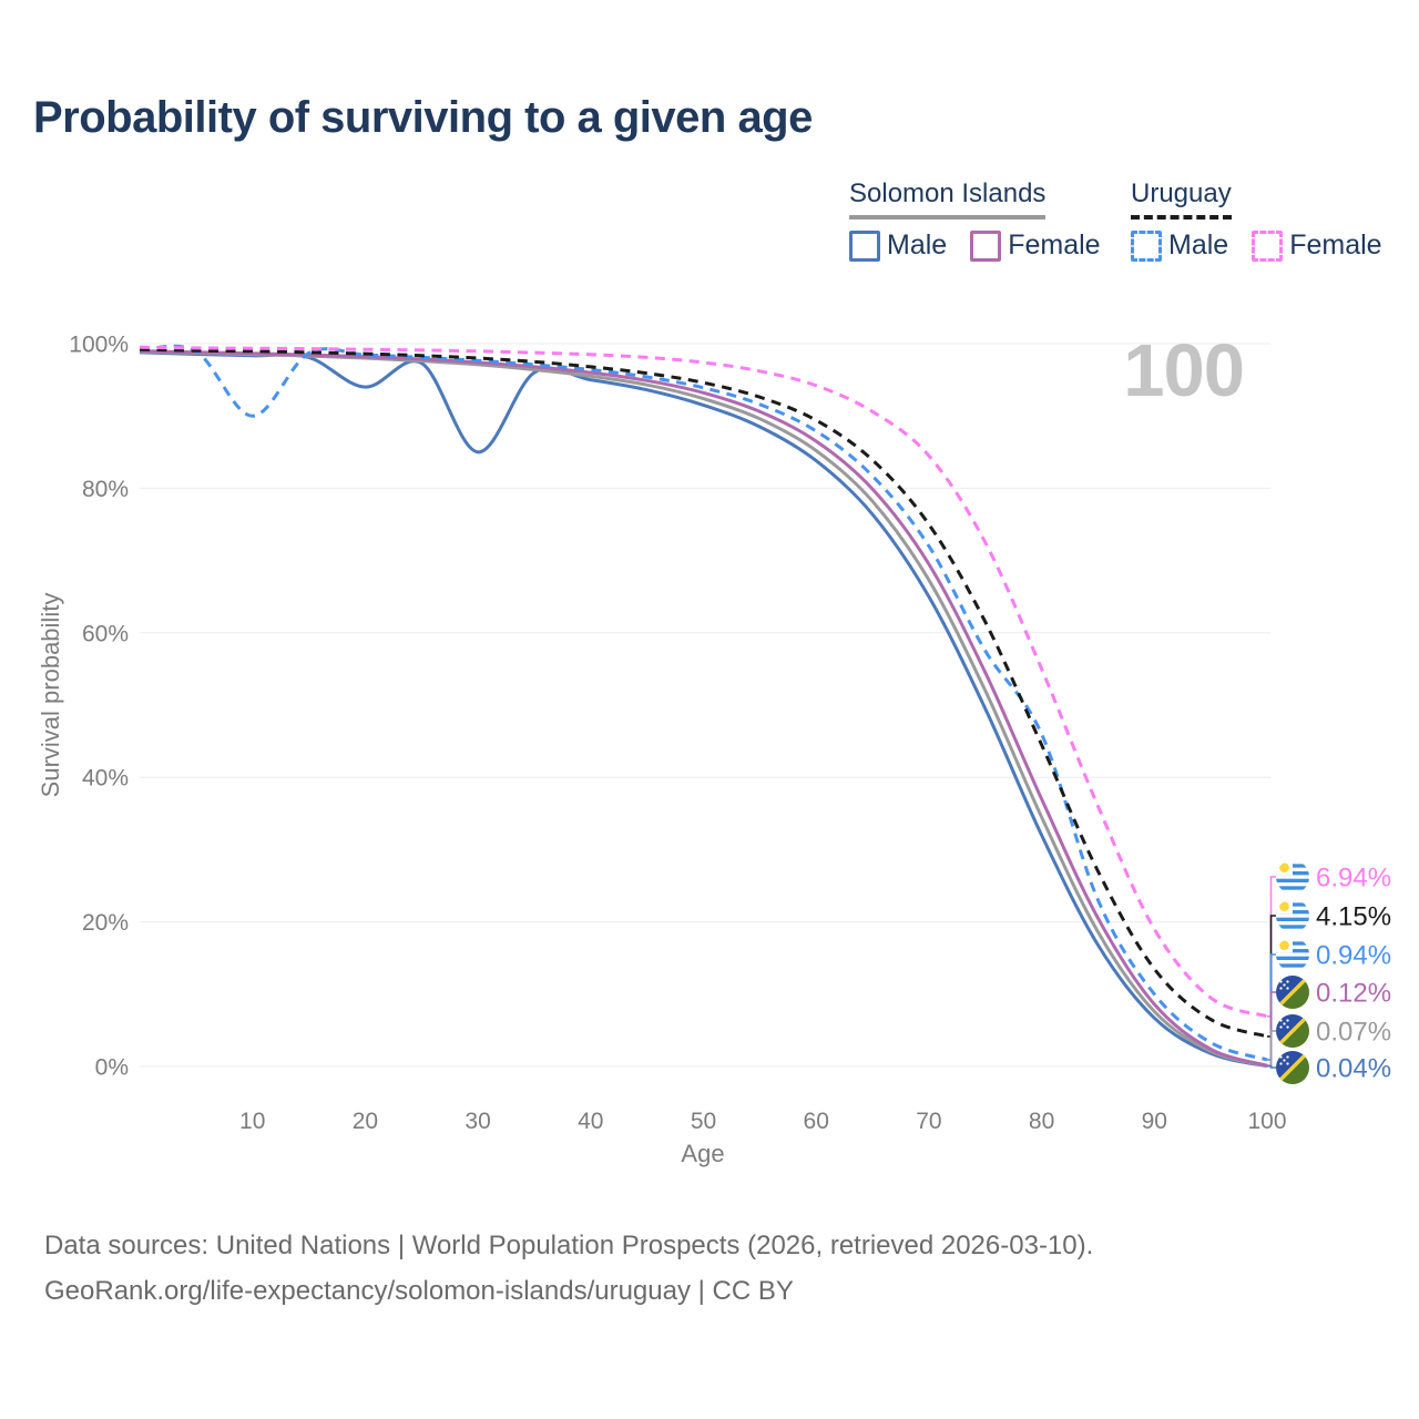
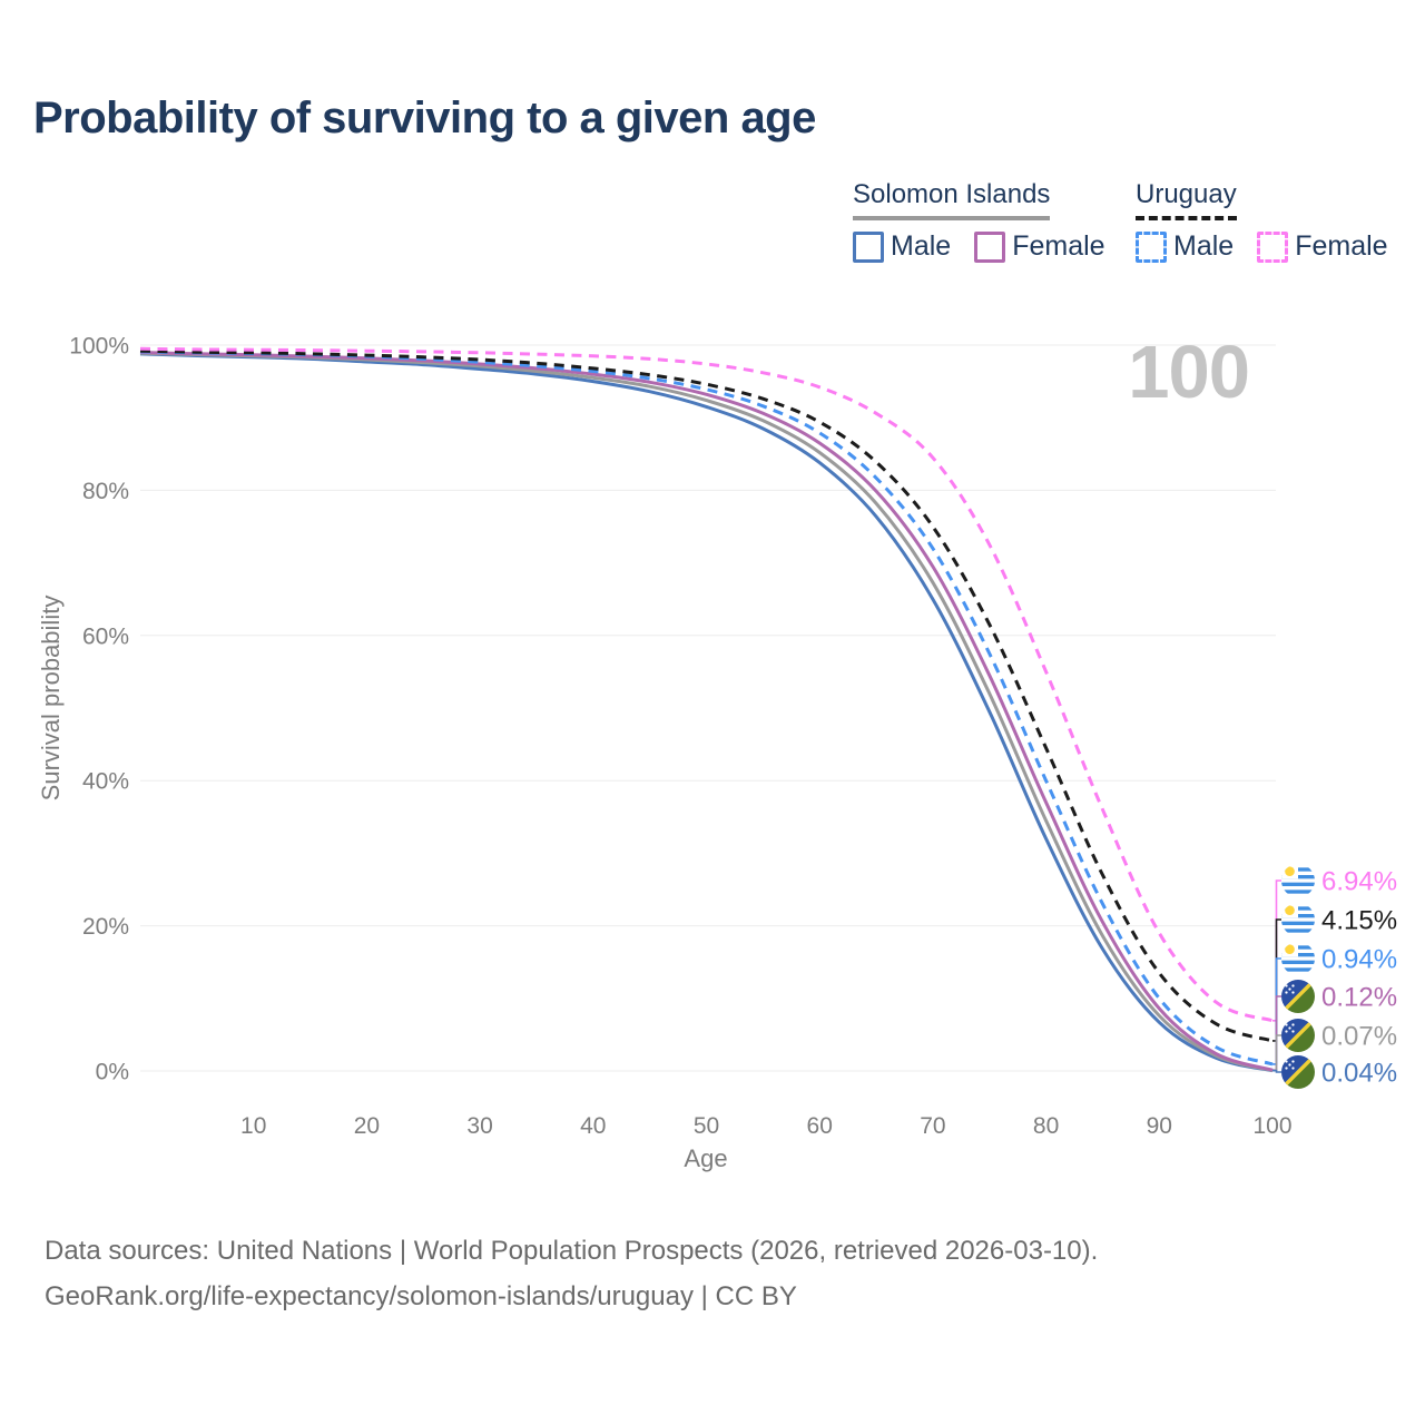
Uruguay Male/10: 90% -> 99%
Solomon Islands Male/20: 94% -> 98%
Solomon Islands Male/30: 85% -> 97%
Uruguay Male/80: 46% -> 40%
